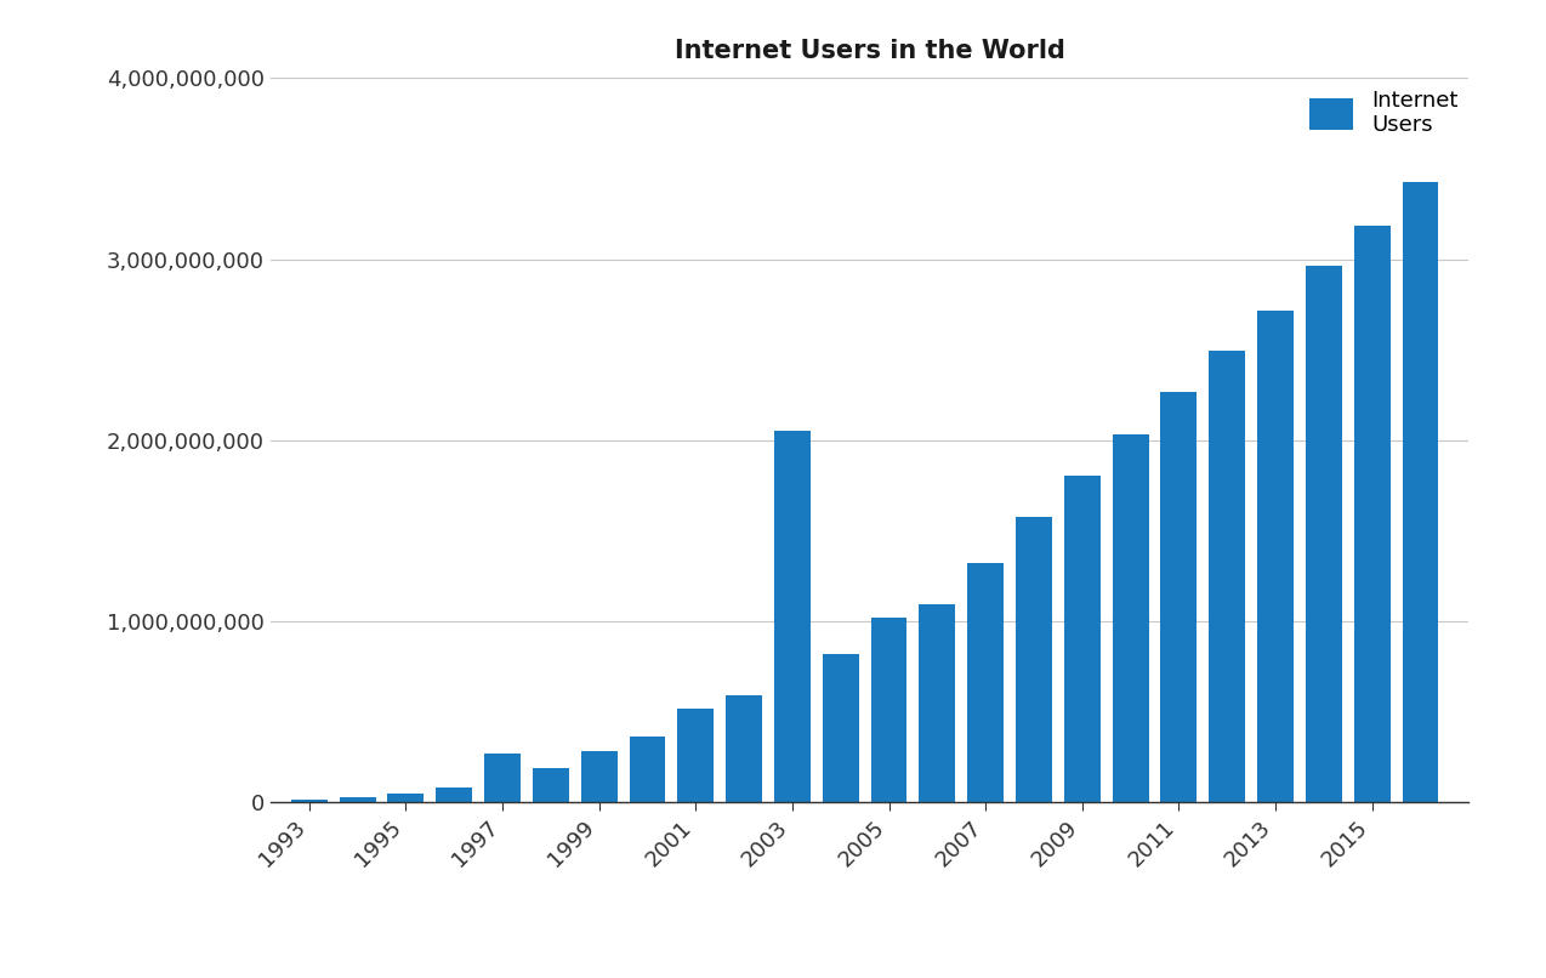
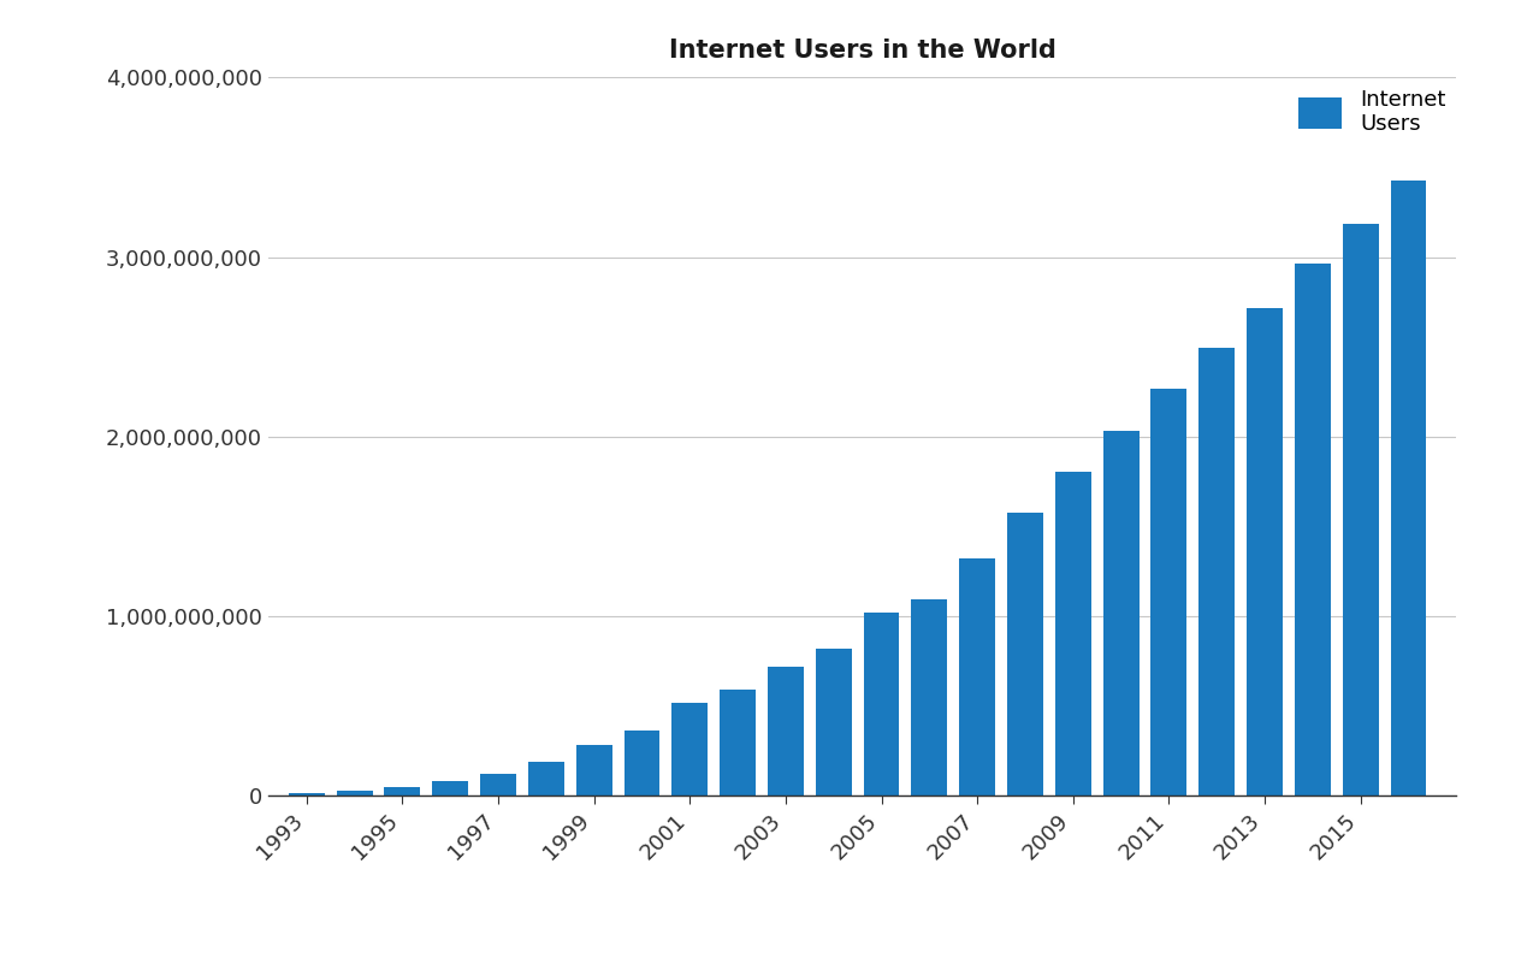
1997: 270,000,000 -> 120,000,000
2003: 2,050,000,000 -> 720,000,000
